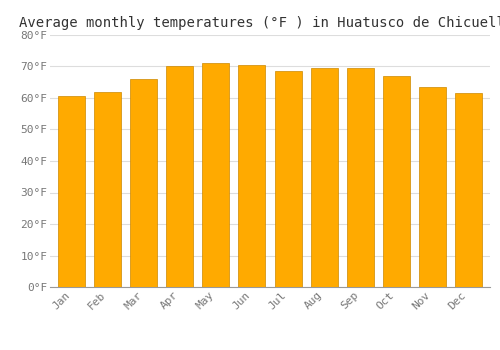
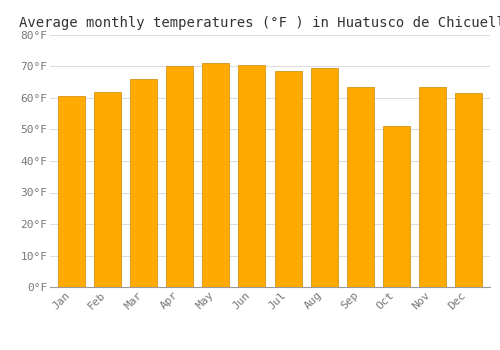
Sep: 69.5°F -> 63.5°F
Oct: 67.0°F -> 51.0°F
